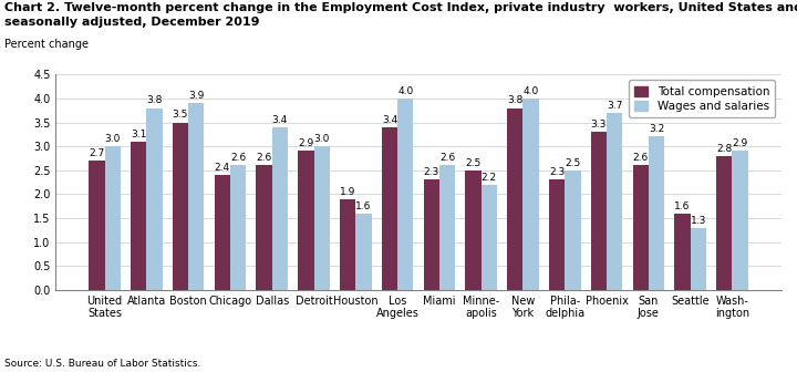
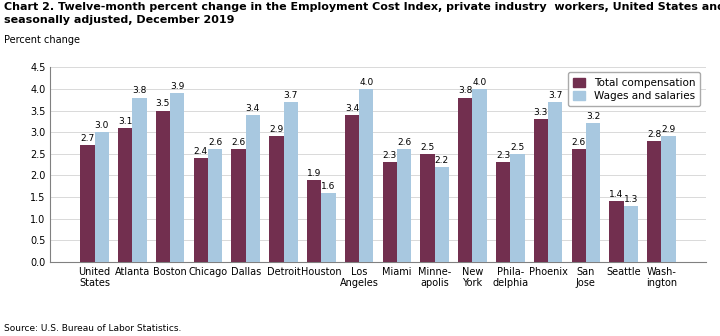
Wages and salaries/Detroit: 3.0 -> 3.7
Total compensation/Seattle: 1.6 -> 1.4
